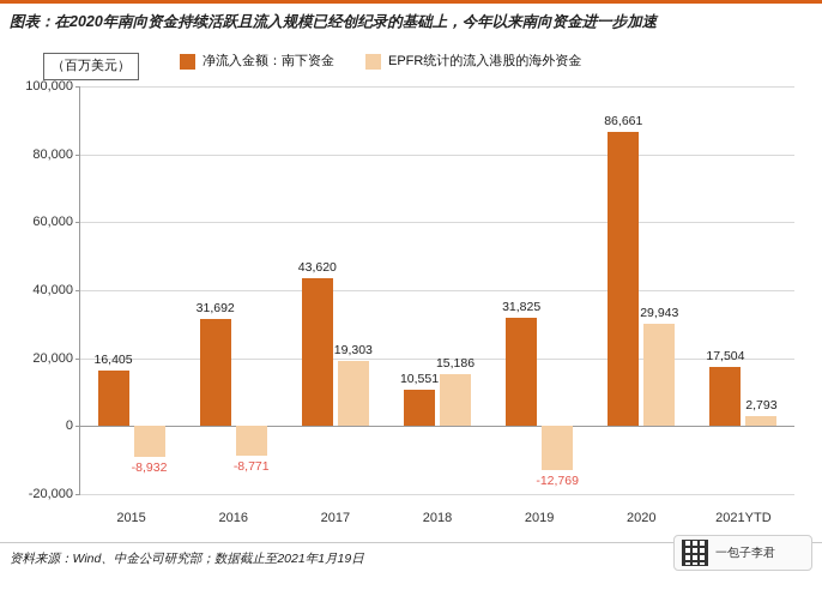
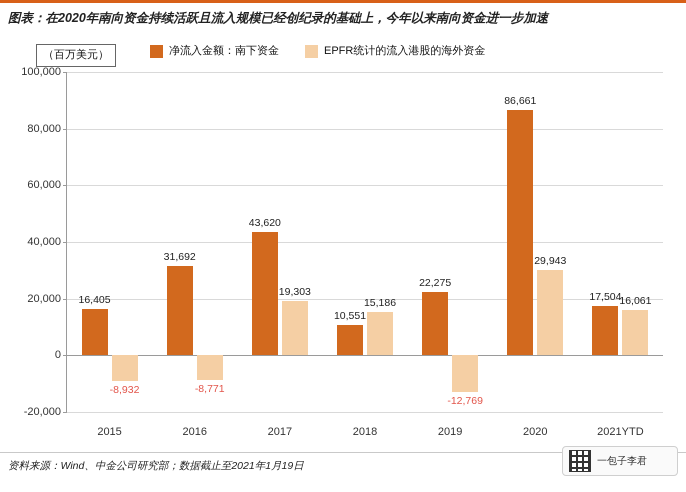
净流入金额：南下资金/2019: 31,825 -> 22,275
EPFR统计的流入港股的海外资金/2021YTD: 2,793 -> 16,061
